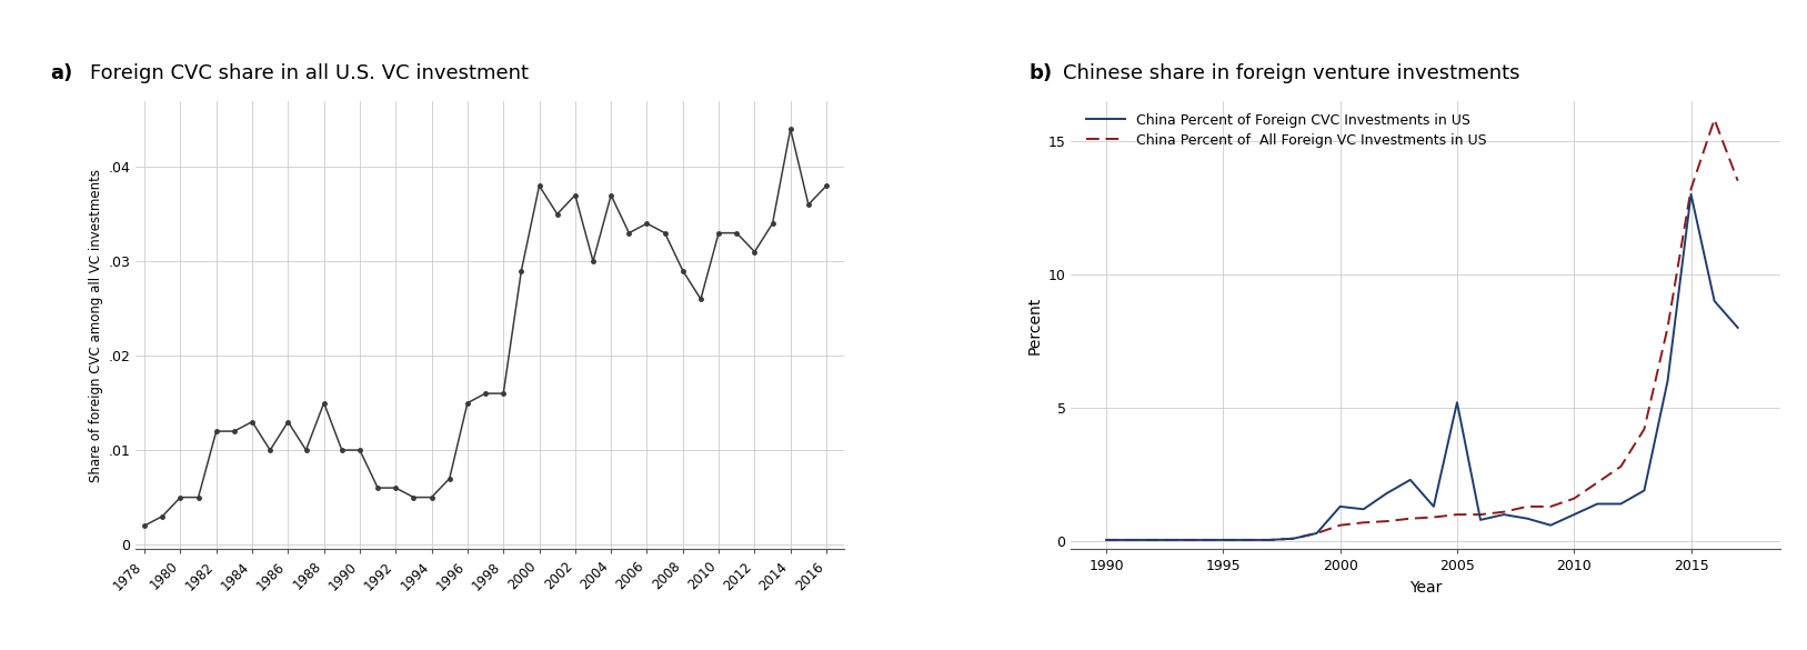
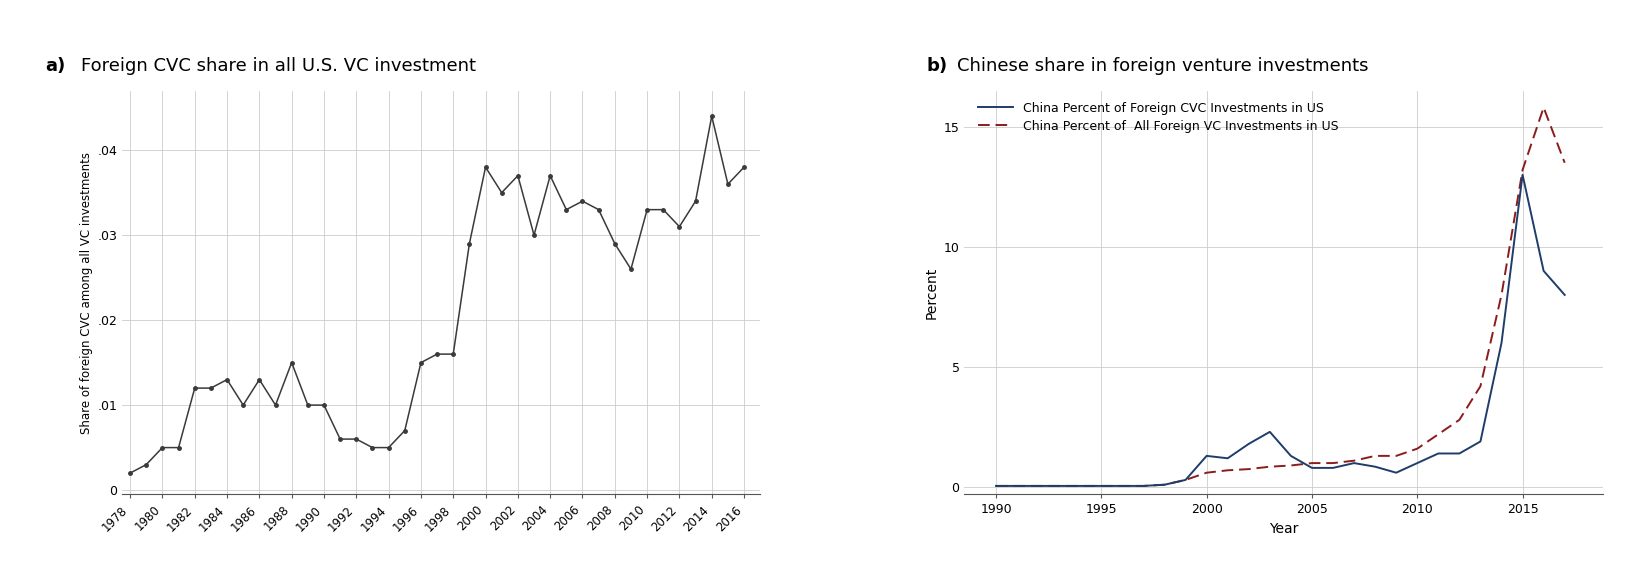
China Percent of Foreign CVC Investments in US/2005: 5.20 -> 0.80
